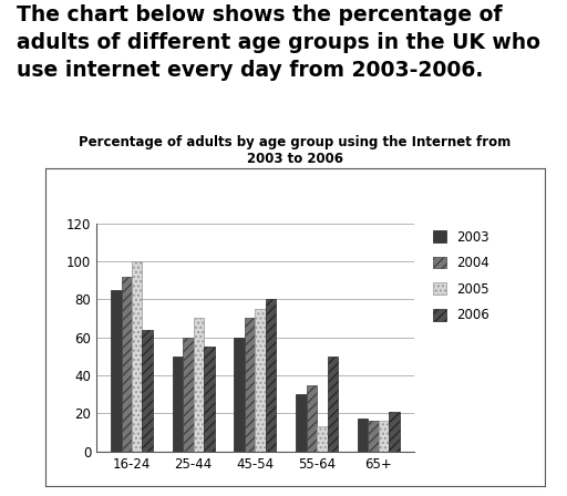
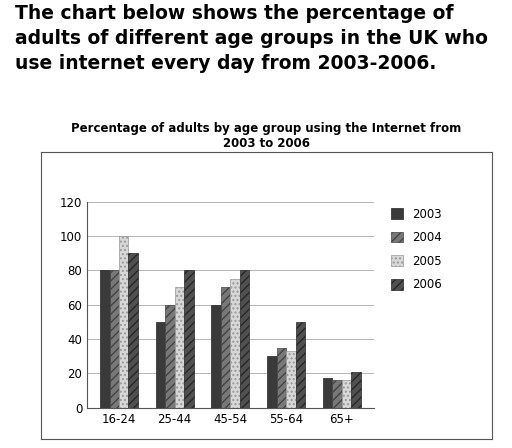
2003/16-24: 85 -> 80
2004/16-24: 92 -> 80
2006/16-24: 64 -> 90
2006/25-44: 55 -> 80
2005/55-64: 13 -> 33
